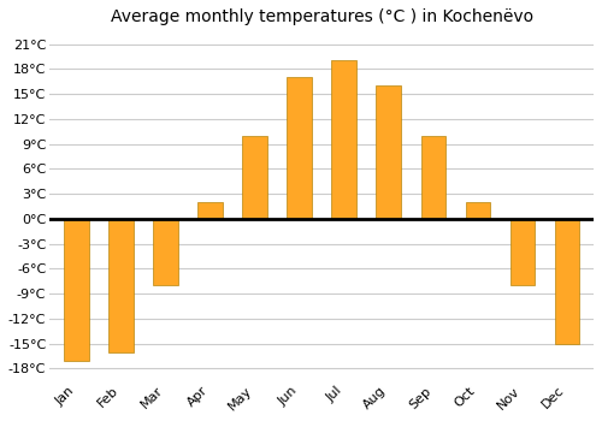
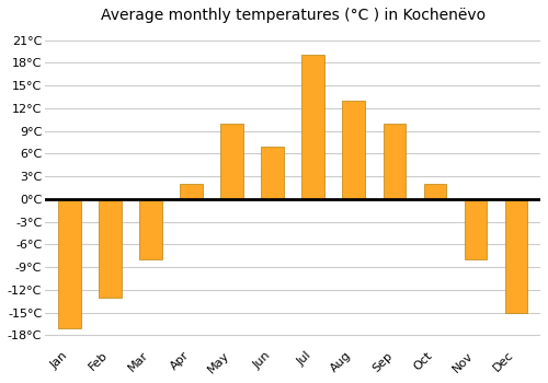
Feb: -16°C -> -13°C
Jun: 17°C -> 7°C
Aug: 16°C -> 13°C
